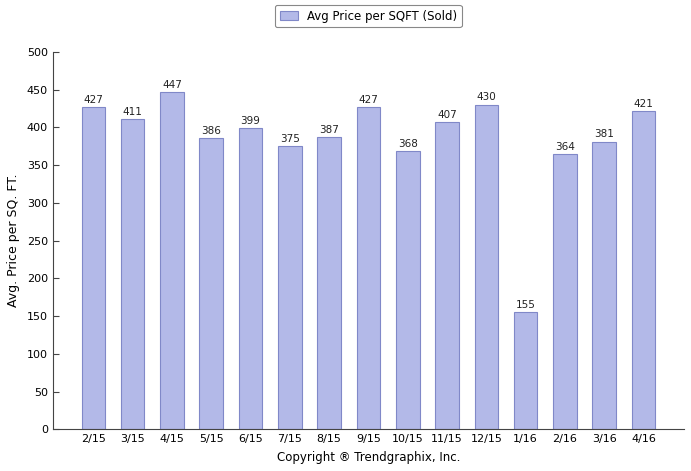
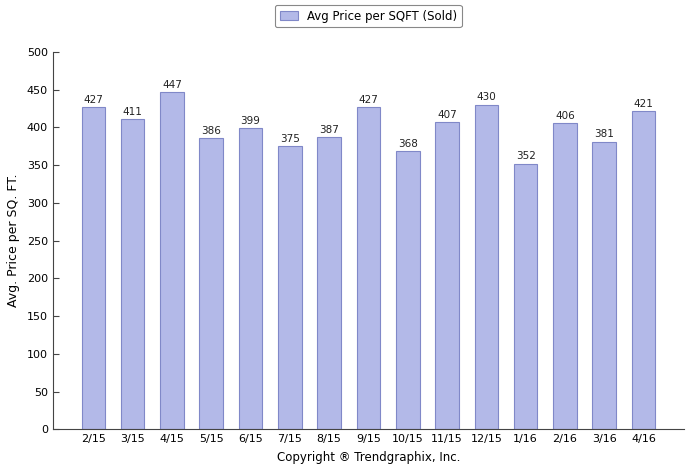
1/16: 155 -> 352
2/16: 364 -> 406
